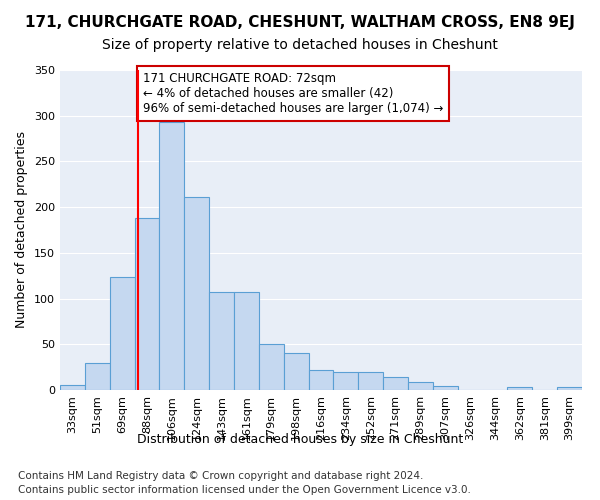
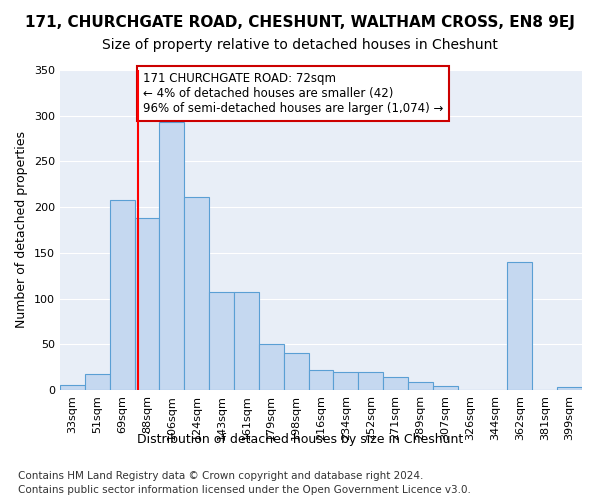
51sqm: 29 -> 18
69sqm: 124 -> 208
362sqm: 3 -> 140
